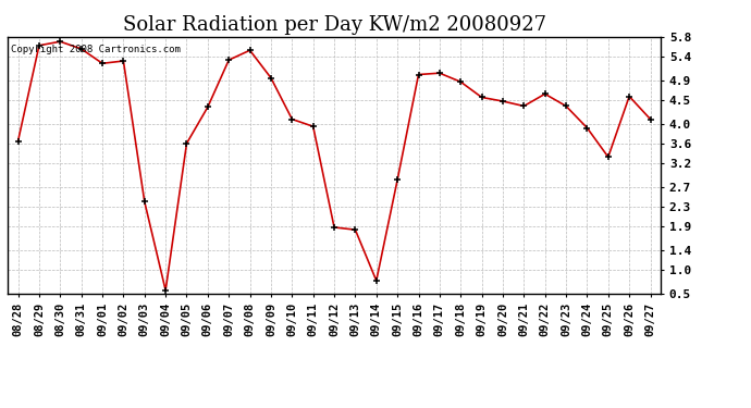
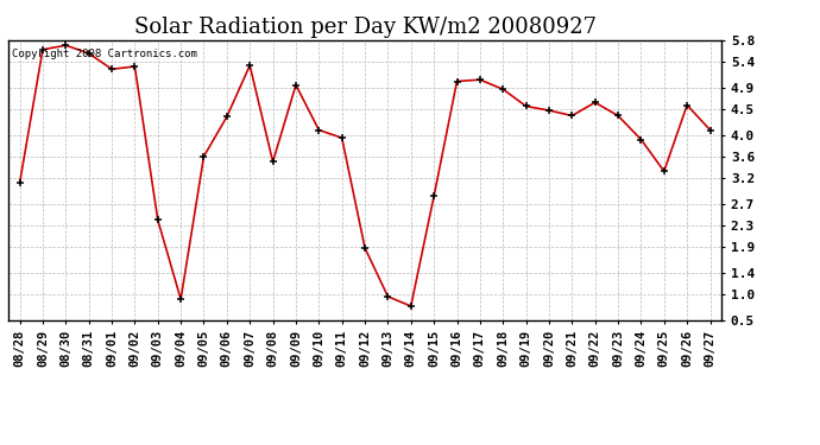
08/28: 3.65 -> 3.10
09/04: 0.57 -> 0.90
09/08: 5.52 -> 3.50
09/13: 1.82 -> 0.95
